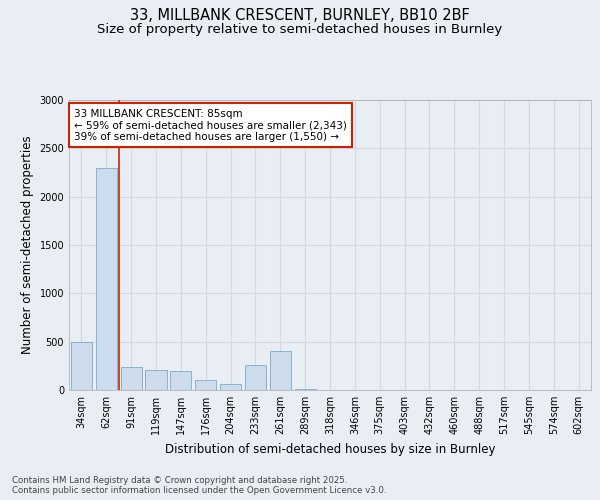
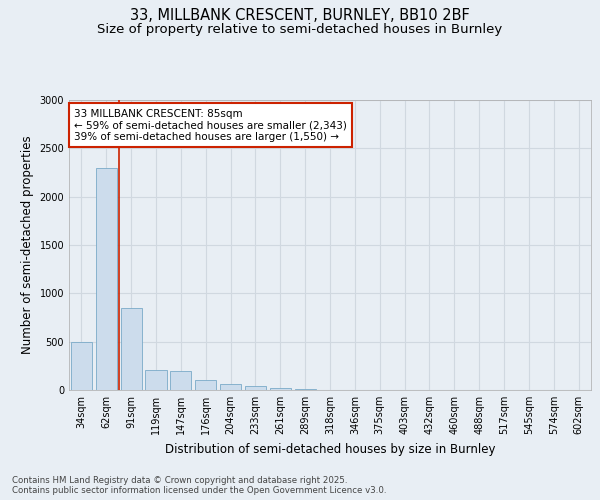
91sqm: 240 -> 850
233sqm: 260 -> 40
261sqm: 400 -> 20
